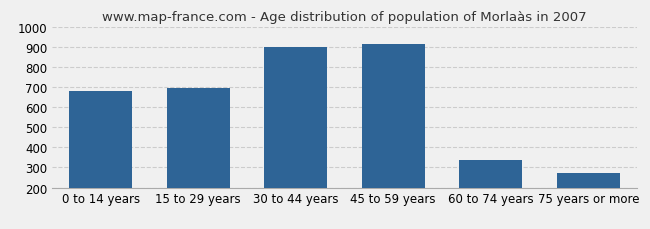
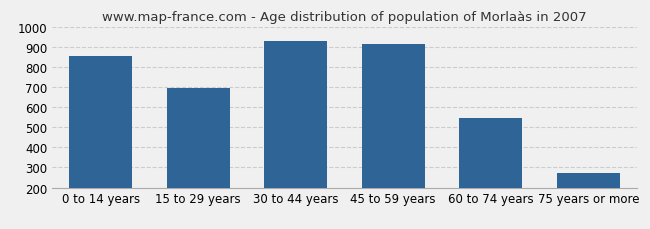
0 to 14 years: 680 -> 855
30 to 44 years: 900 -> 930
60 to 74 years: 335 -> 547
